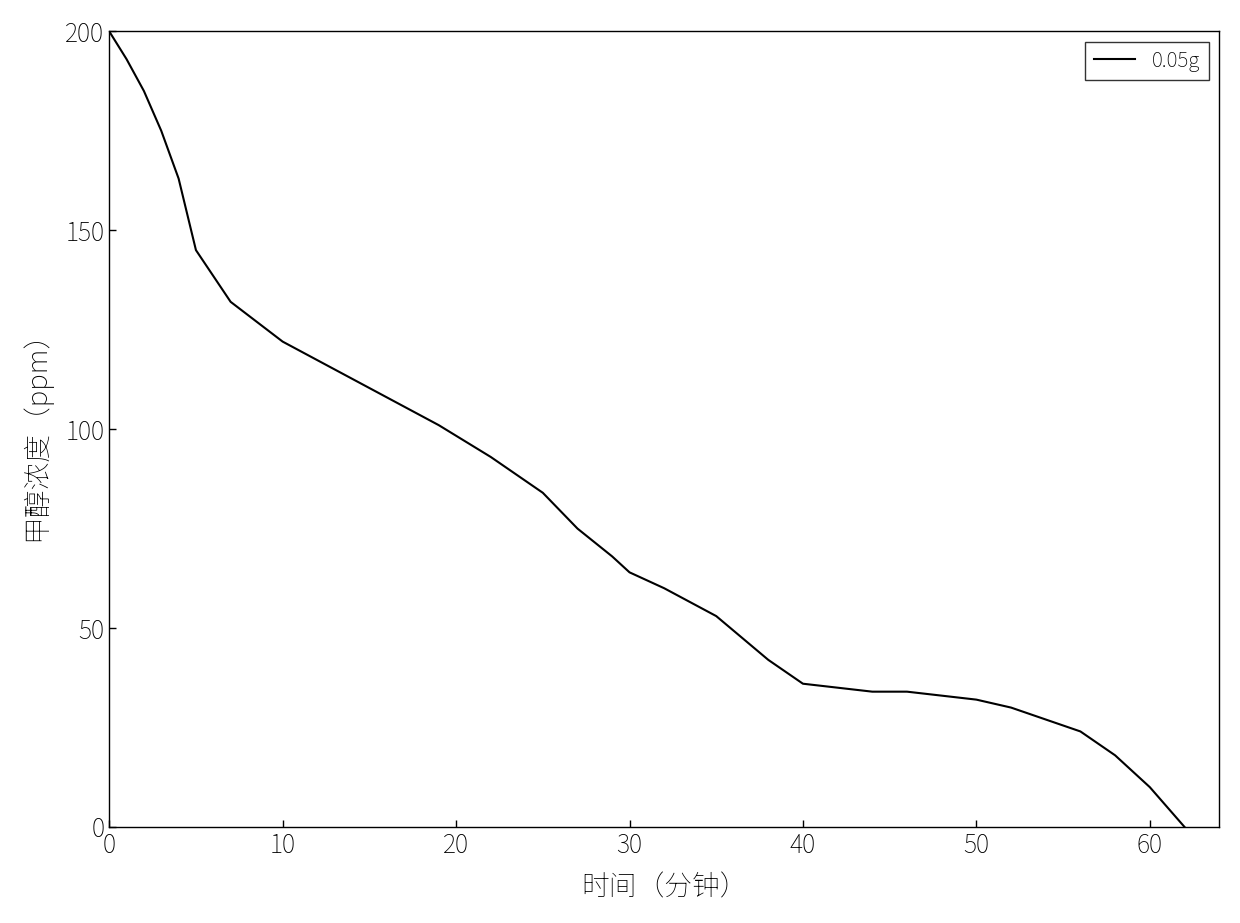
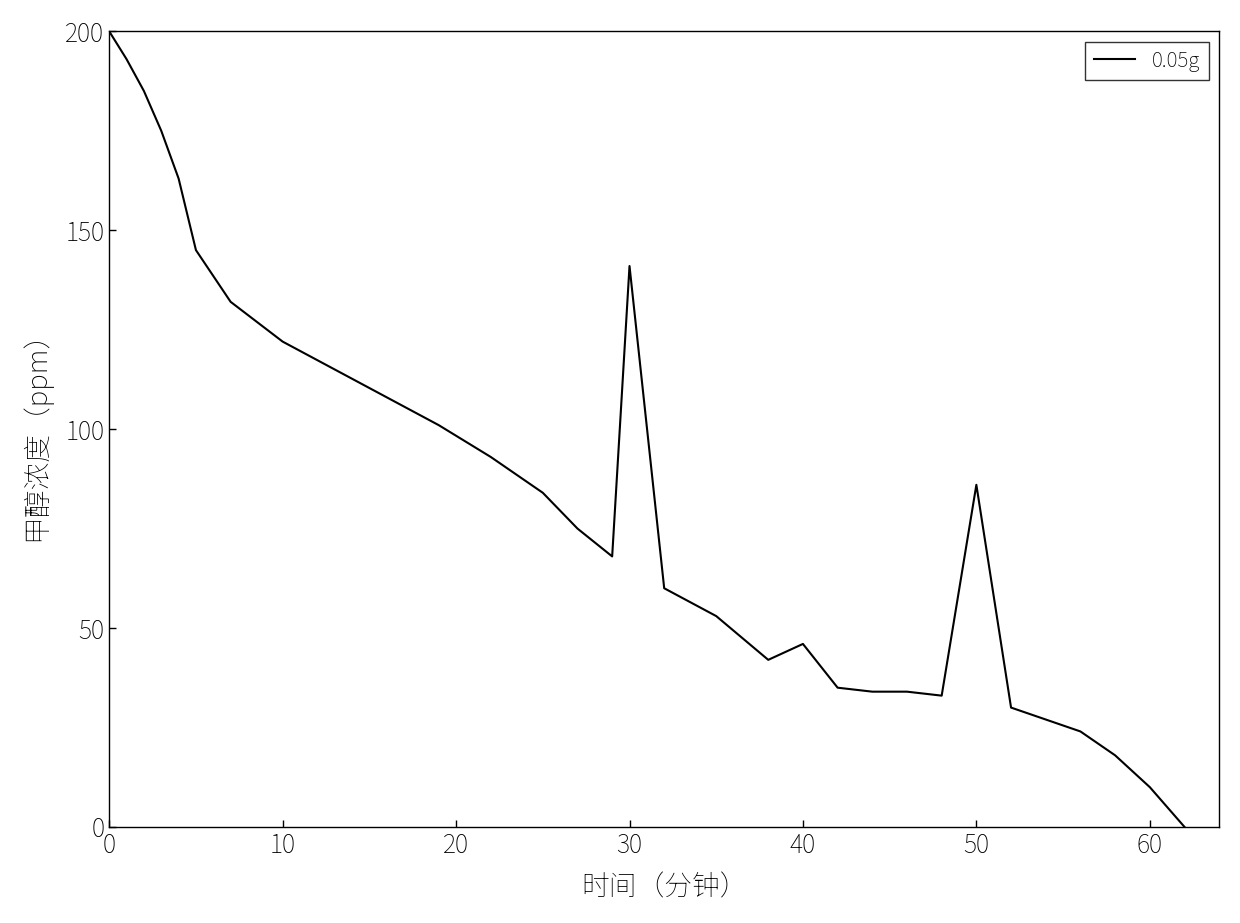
30: 64 -> 141
40: 36 -> 46
50: 32 -> 86
